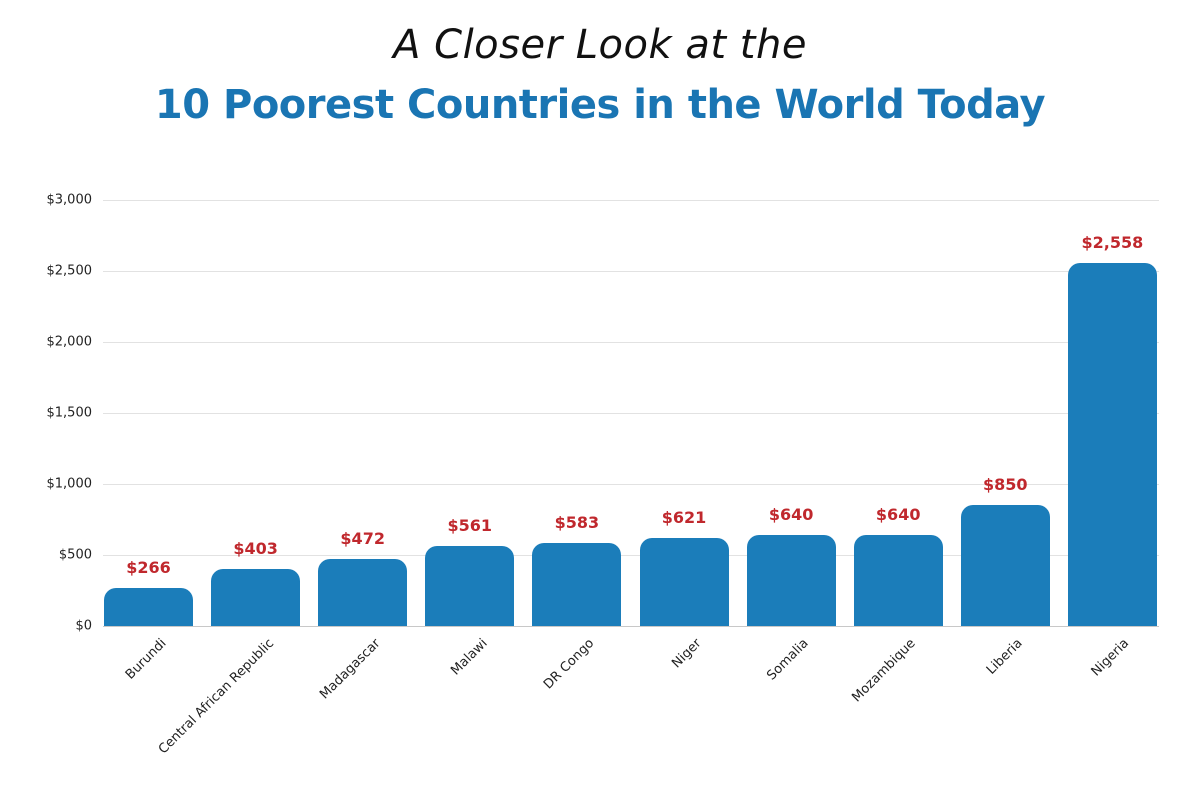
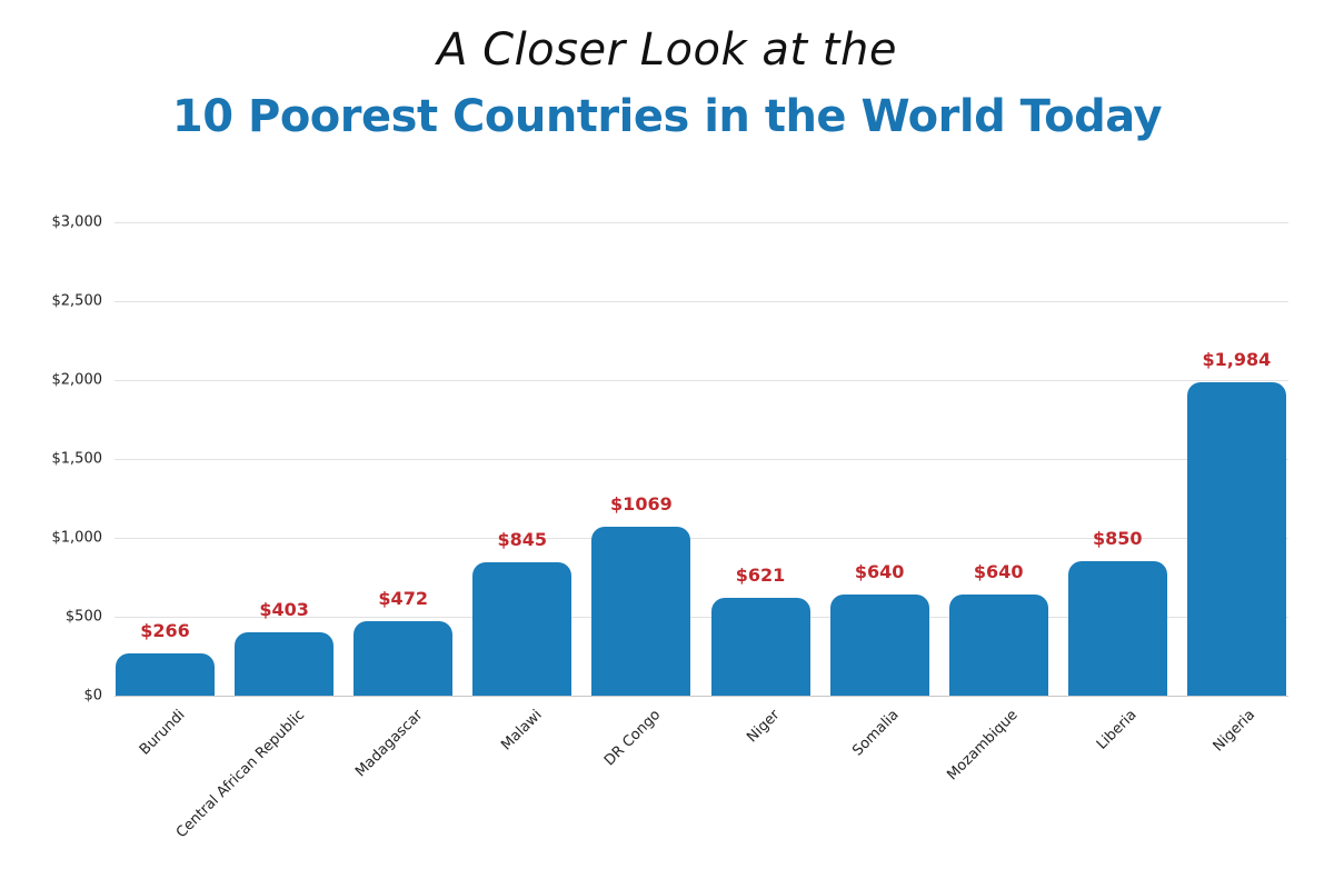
Malawi: $561 -> $845
DR Congo: $583 -> $1069
Nigeria: $2,558 -> $1,984
